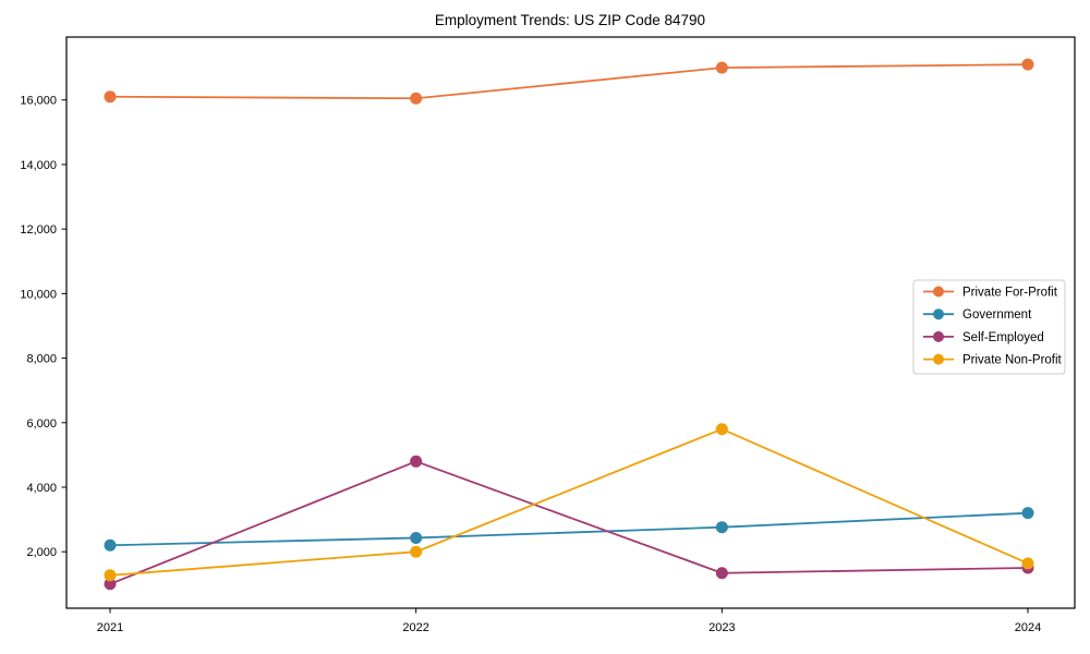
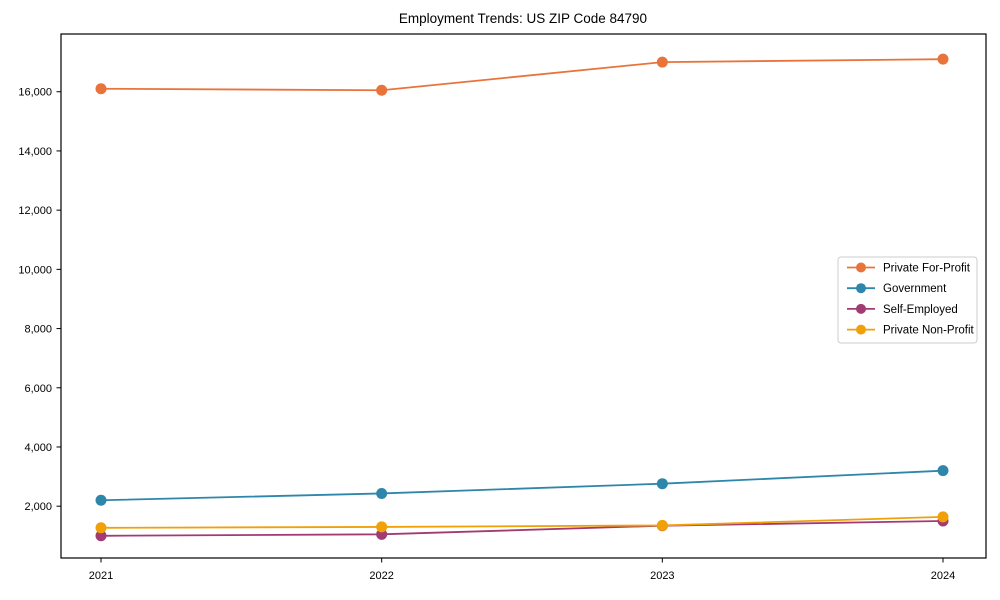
Self-Employed/2022: 4800 -> 1000
Private Non-Profit/2022: 2000 -> 1300
Private Non-Profit/2023: 5800 -> 1400
